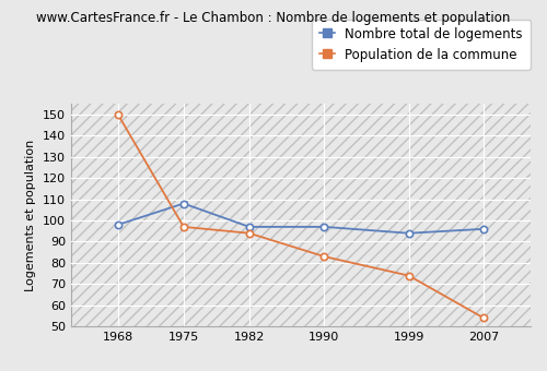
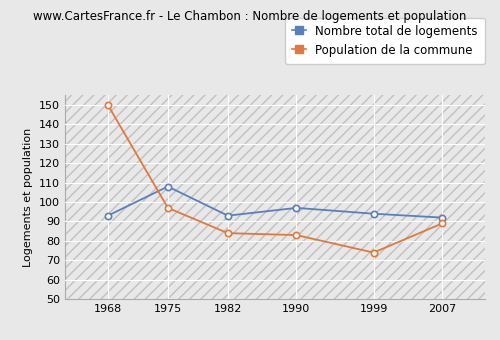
Nombre total de logements/1968: 98 -> 93
Nombre total de logements/1982: 97 -> 93
Population de la commune/1982: 94 -> 84
Nombre total de logements/2007: 96 -> 92
Population de la commune/2007: 54 -> 89
